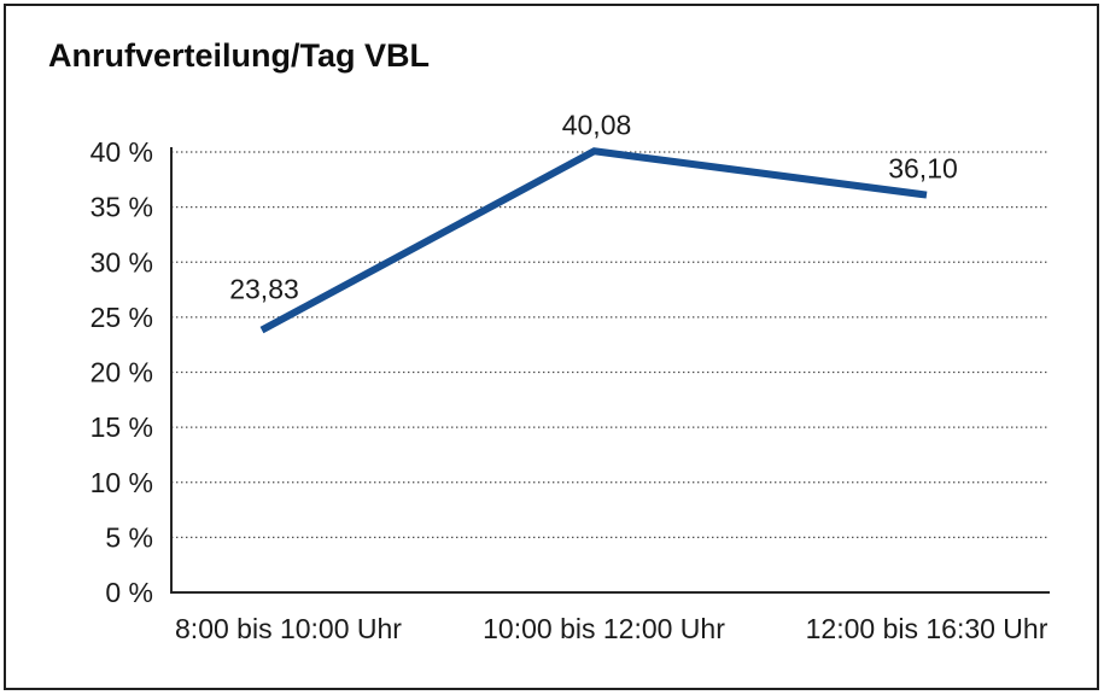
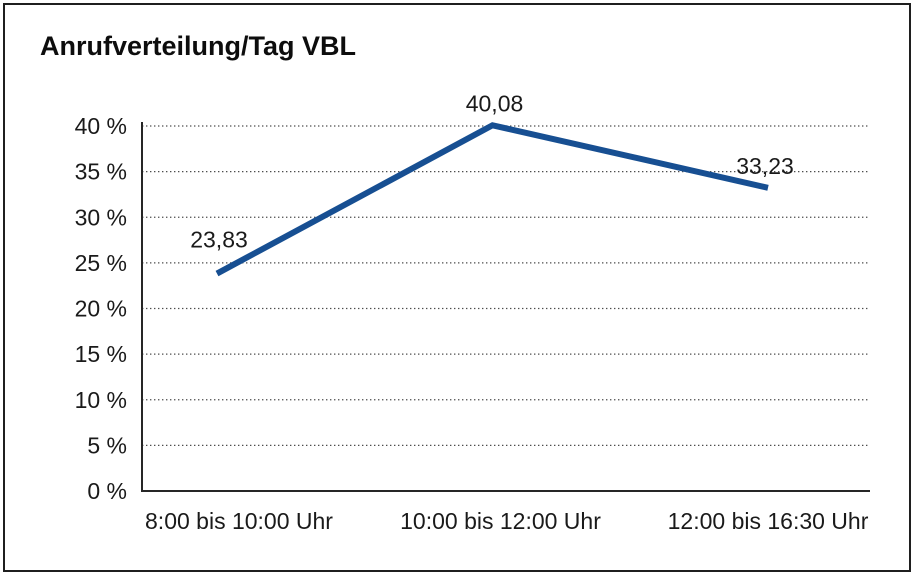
12:00 bis 16:30 Uhr: 36,10 -> 33,23
